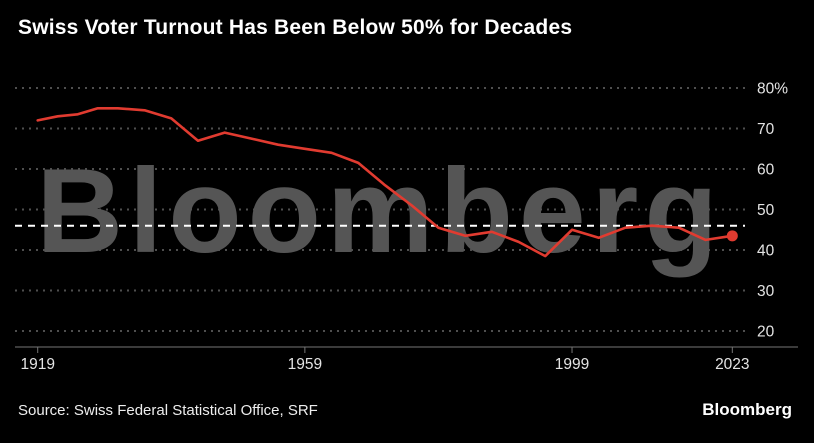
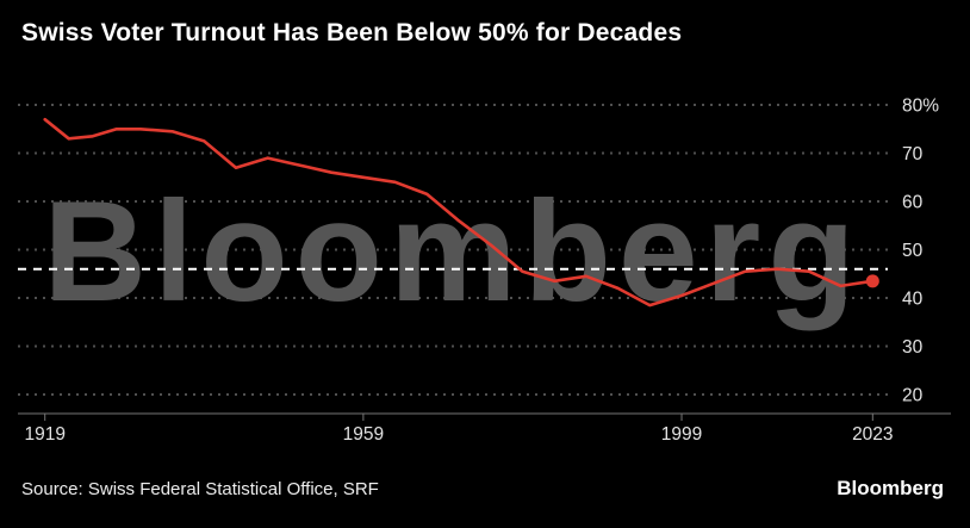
1919: 72% -> 77%
1999: 45% -> 40%
